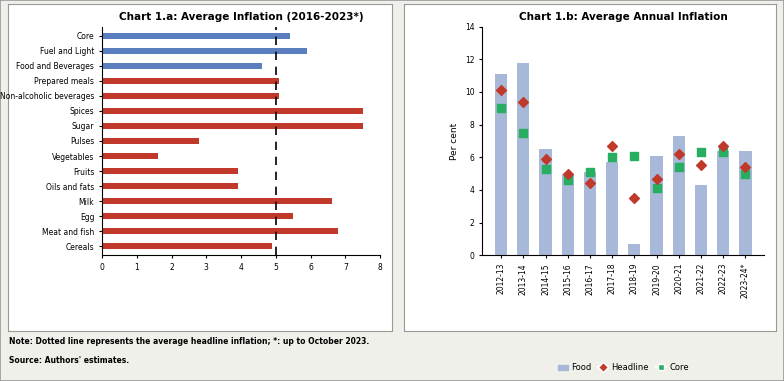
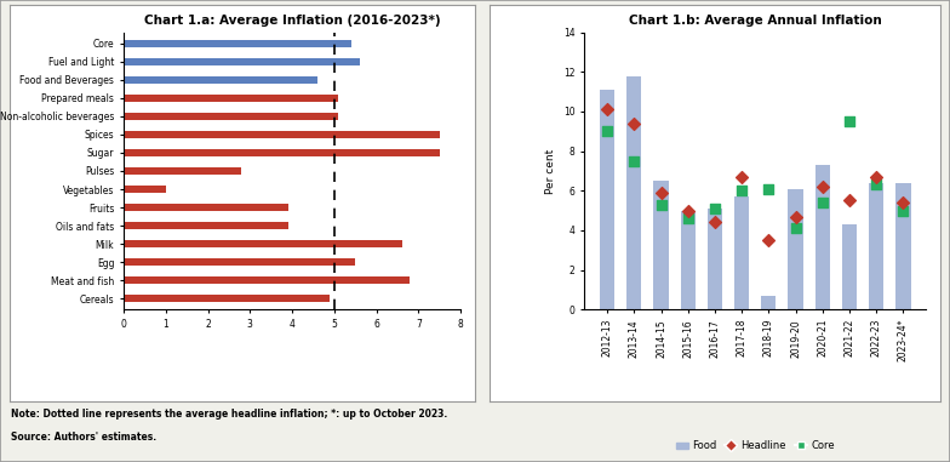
Chart 1.a: Average Inflation (2016-2023*)/Fuel and Light: 5.9 -> 5.6
Chart 1.a: Average Inflation (2016-2023*)/Vegetables: 1.6 -> 1.0
Chart 1.b: Average Annual Inflation/Core/2021-22: 6.3 -> 9.5
